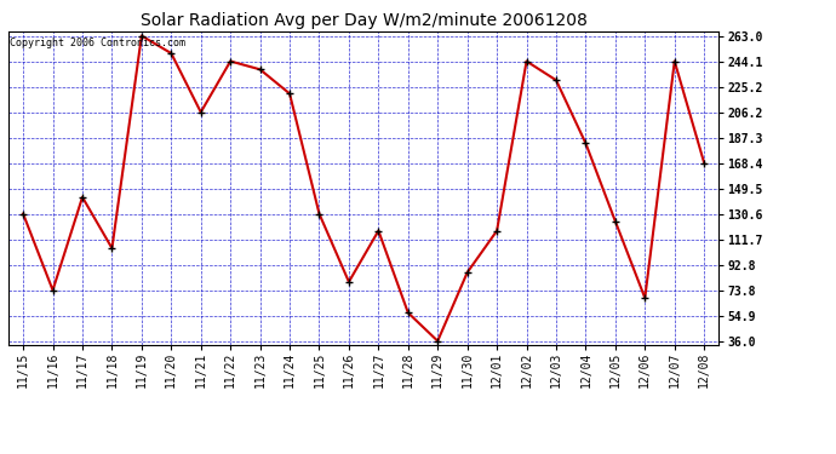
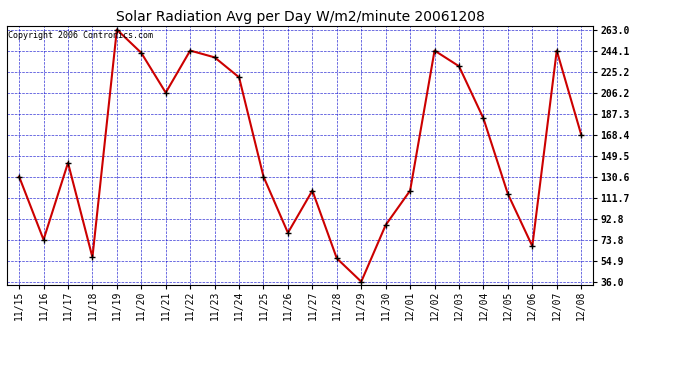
11/18: 105 -> 58
11/20: 250 -> 242
12/05: 125 -> 115
